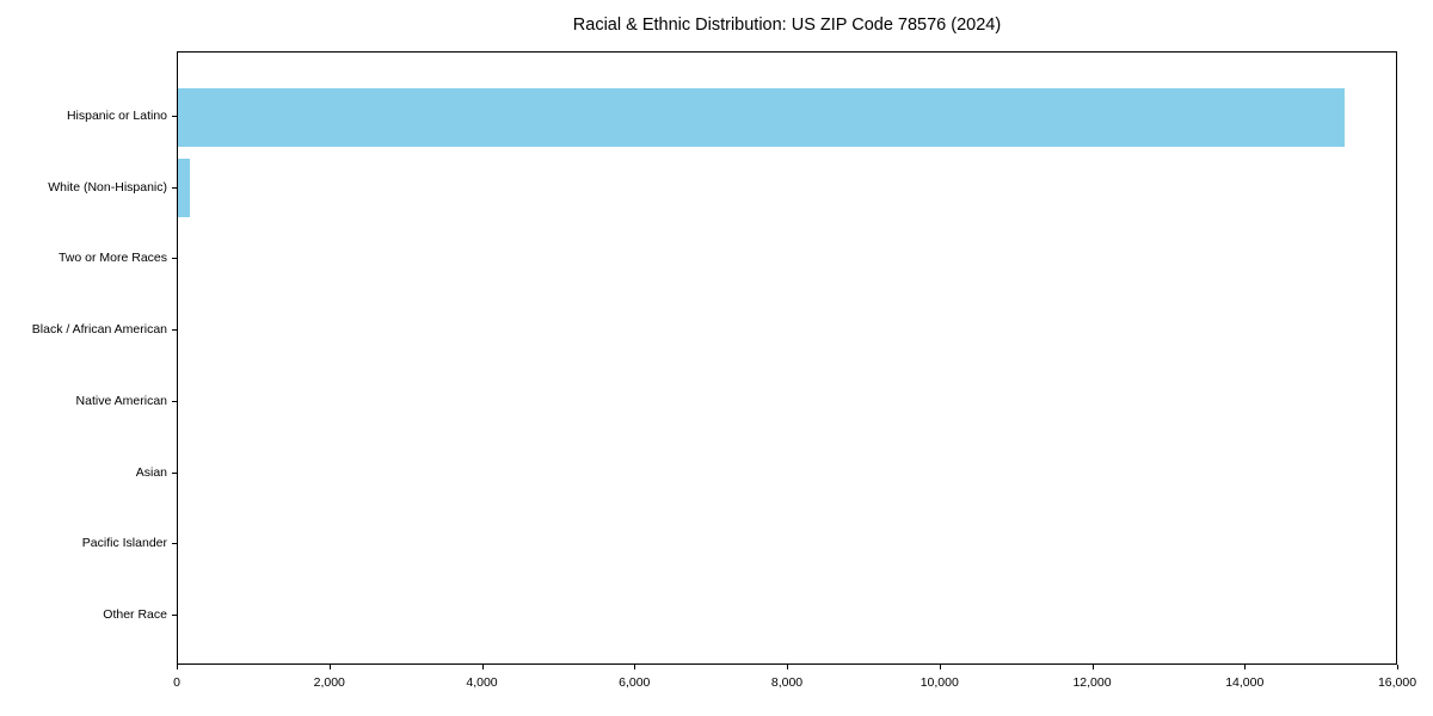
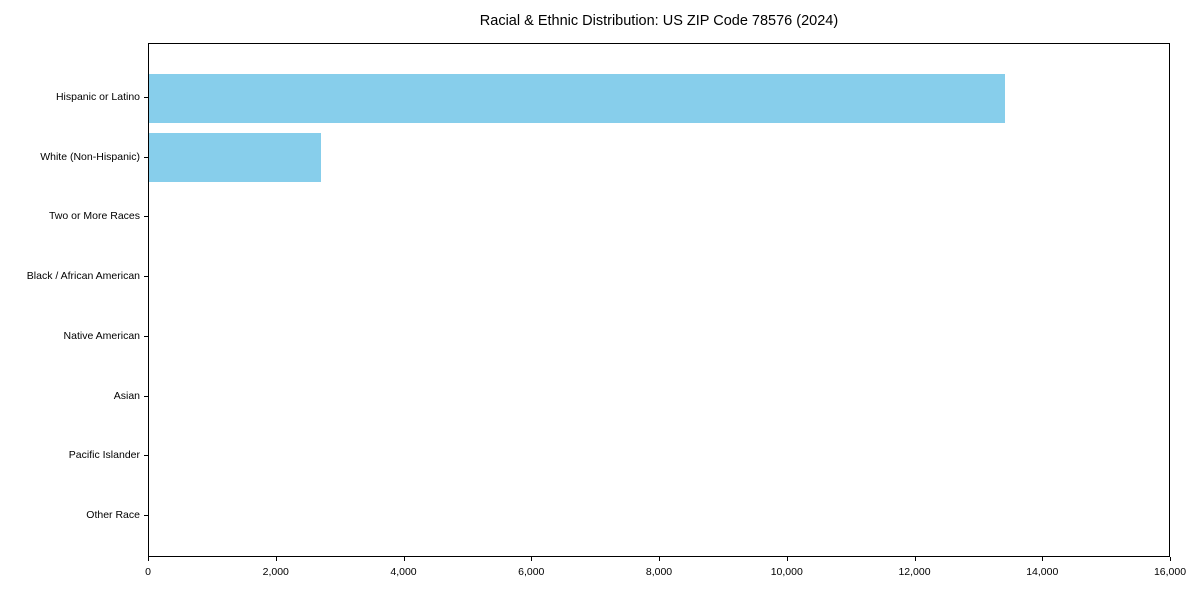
Hispanic or Latino: 15300 -> 13400
White (Non-Hispanic): 200 -> 2700
